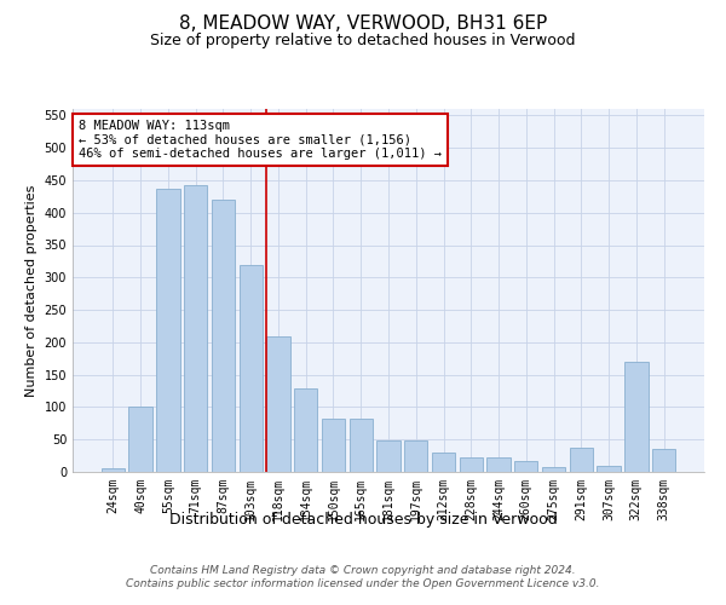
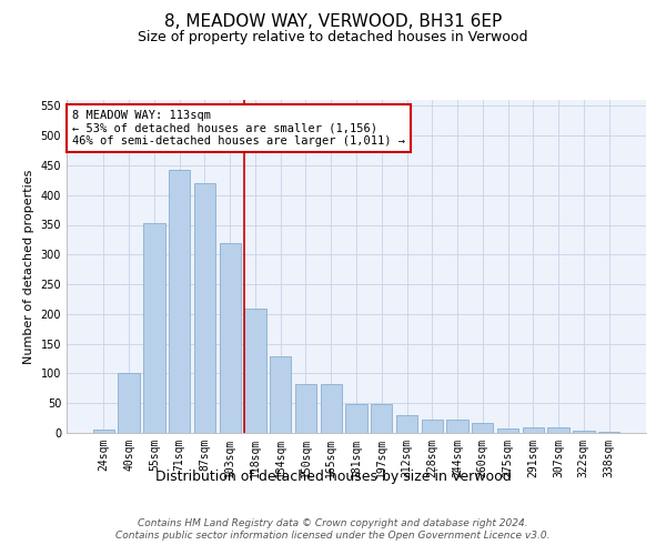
55sqm: 436 -> 353
291sqm: 38 -> 9
322sqm: 170 -> 3
338sqm: 36 -> 2
